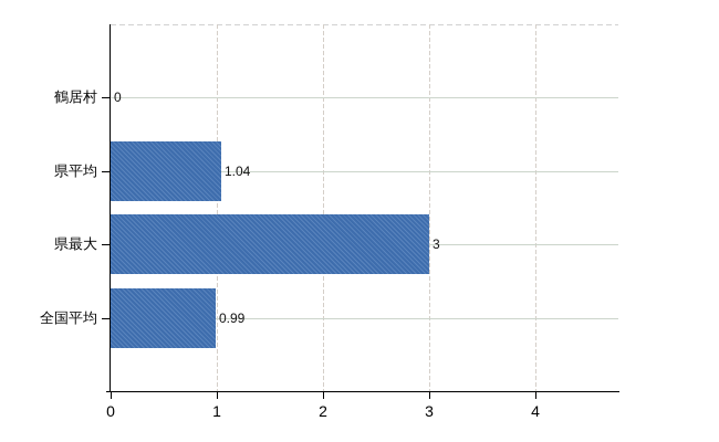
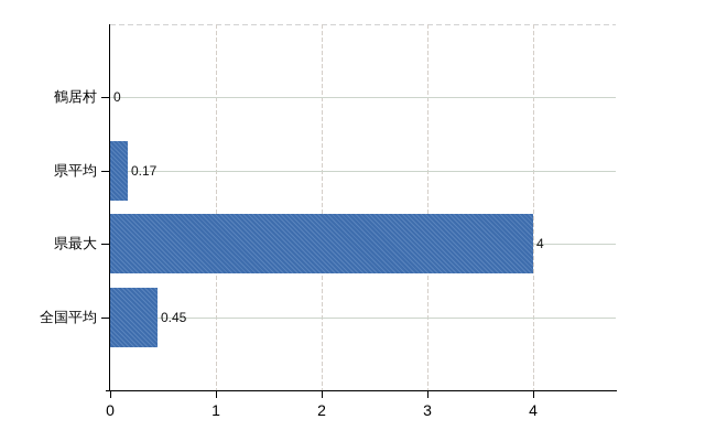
県平均: 1.04 -> 0.17
県最大: 3 -> 4
全国平均: 0.99 -> 0.45
